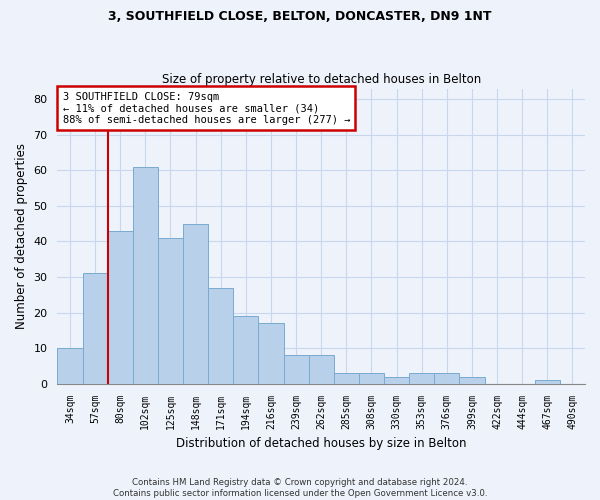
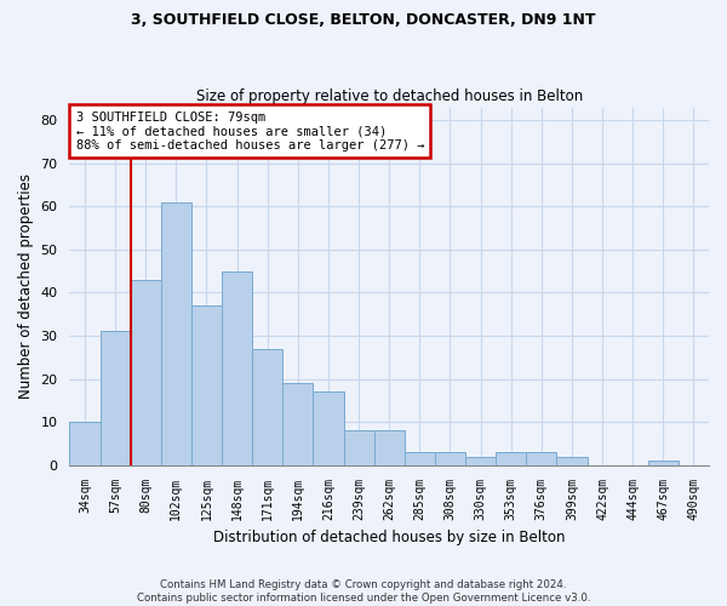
125sqm: 41 -> 37
